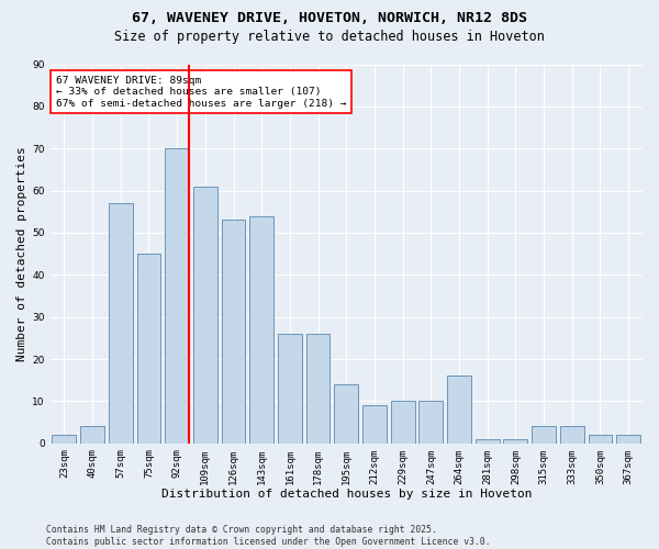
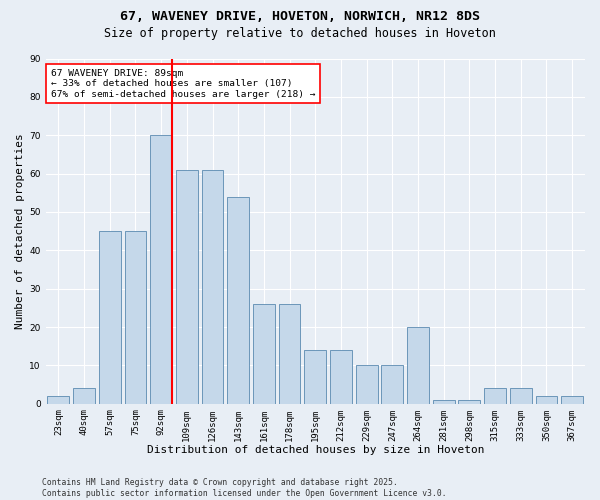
57sqm: 57 -> 45
126sqm: 53 -> 61
212sqm: 9 -> 14
264sqm: 16 -> 20
